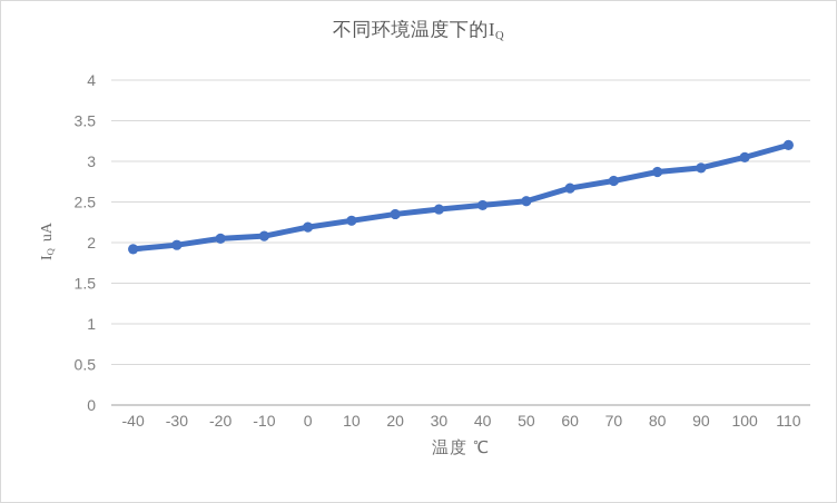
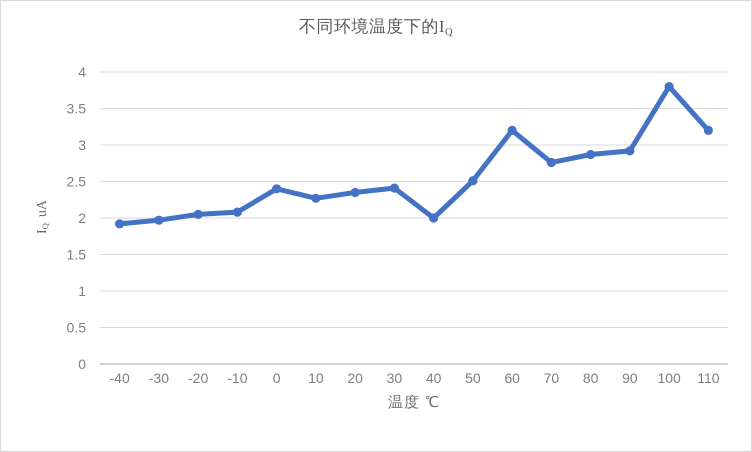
0: 2.2 -> 2.4
40: 2.5 -> 2.0
60: 2.7 -> 3.2
100: 3.0 -> 3.8
